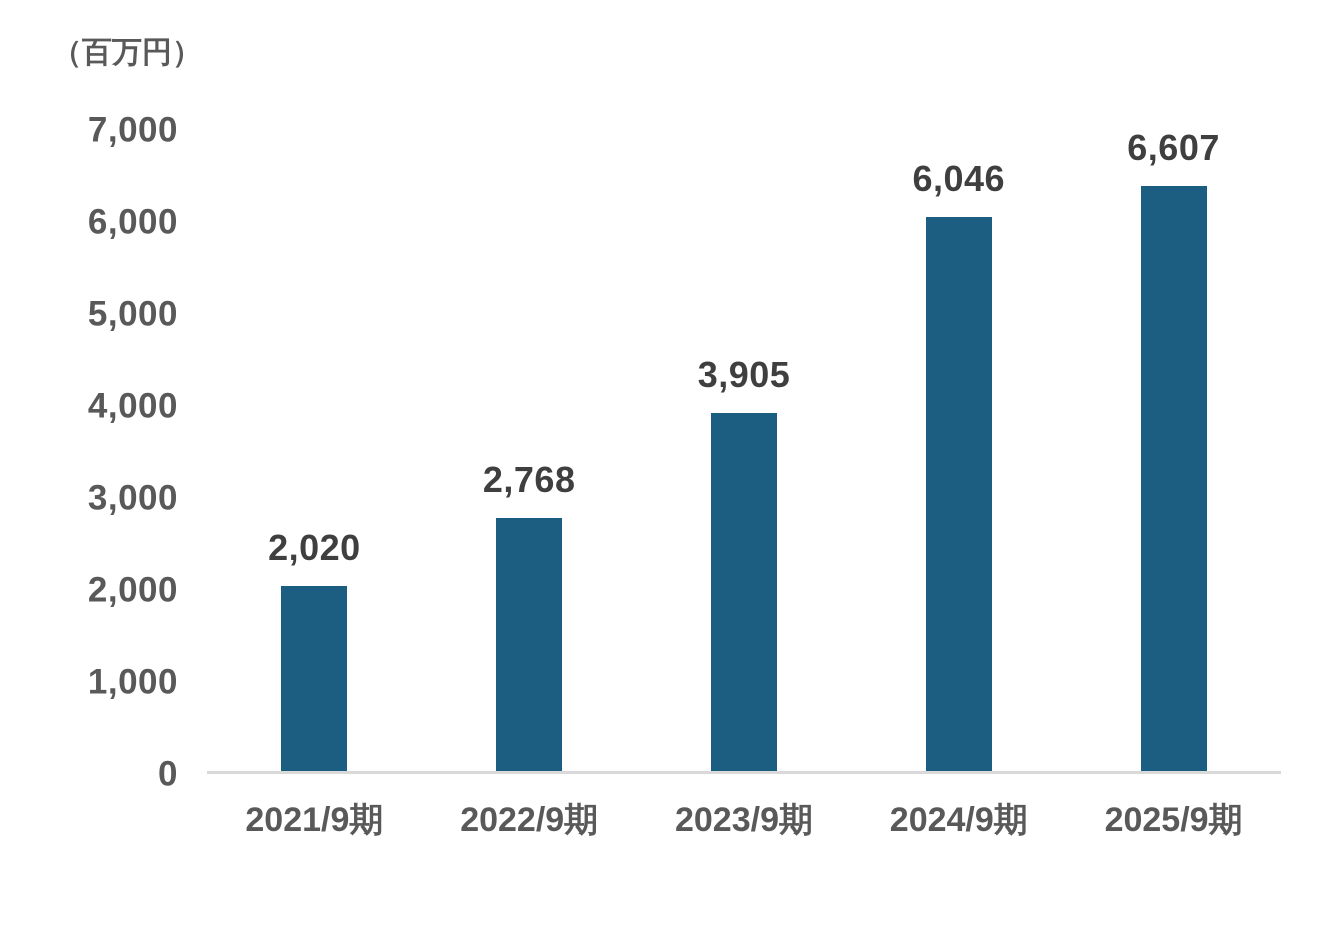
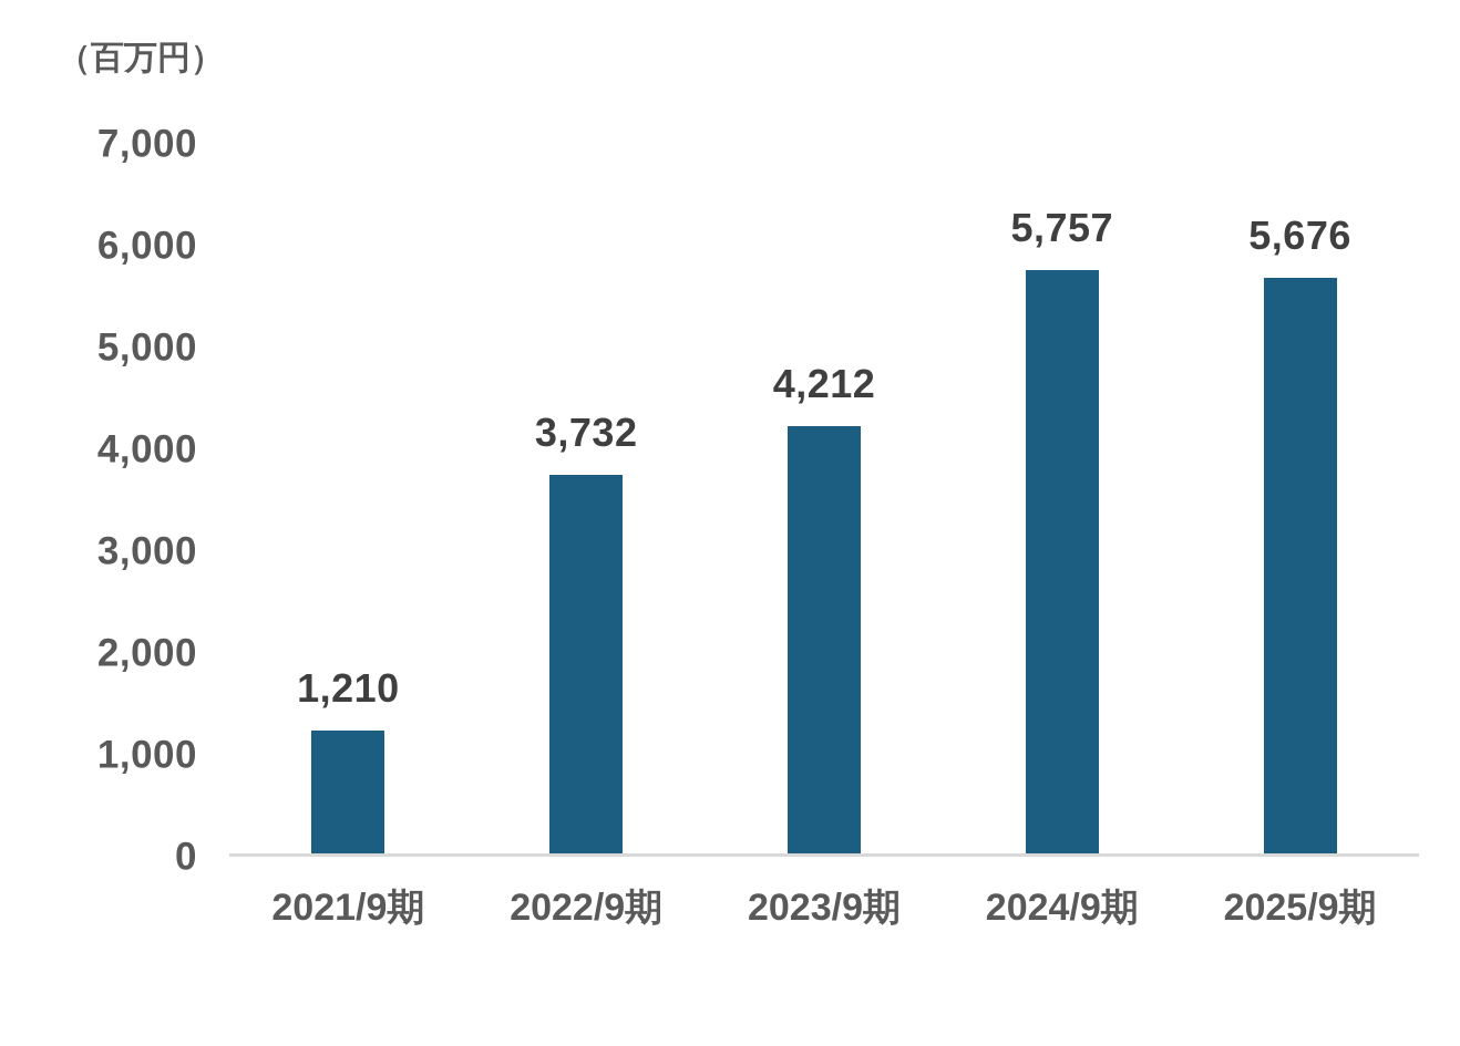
2021/9期: 2,020 -> 1,210
2022/9期: 2,768 -> 3,732
2023/9期: 3,905 -> 4,212
2024/9期: 6,046 -> 5,757
2025/9期: 6,607 -> 5,676
